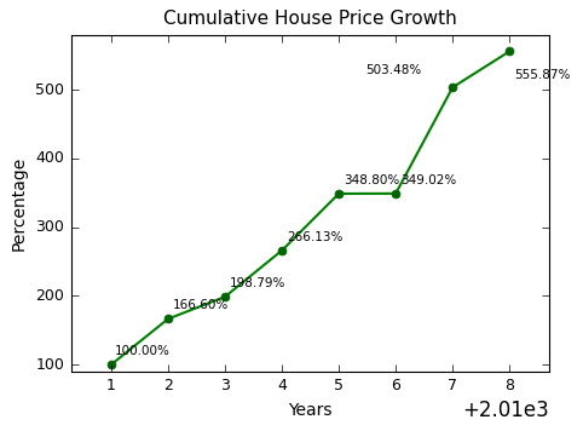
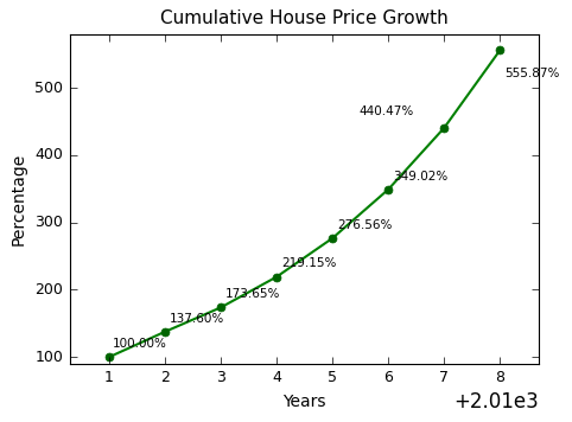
2: 166.60% -> 137.60%
3: 198.79% -> 173.65%
4: 266.13% -> 219.15%
5: 348.80% -> 276.56%
7: 503.48% -> 440.47%
